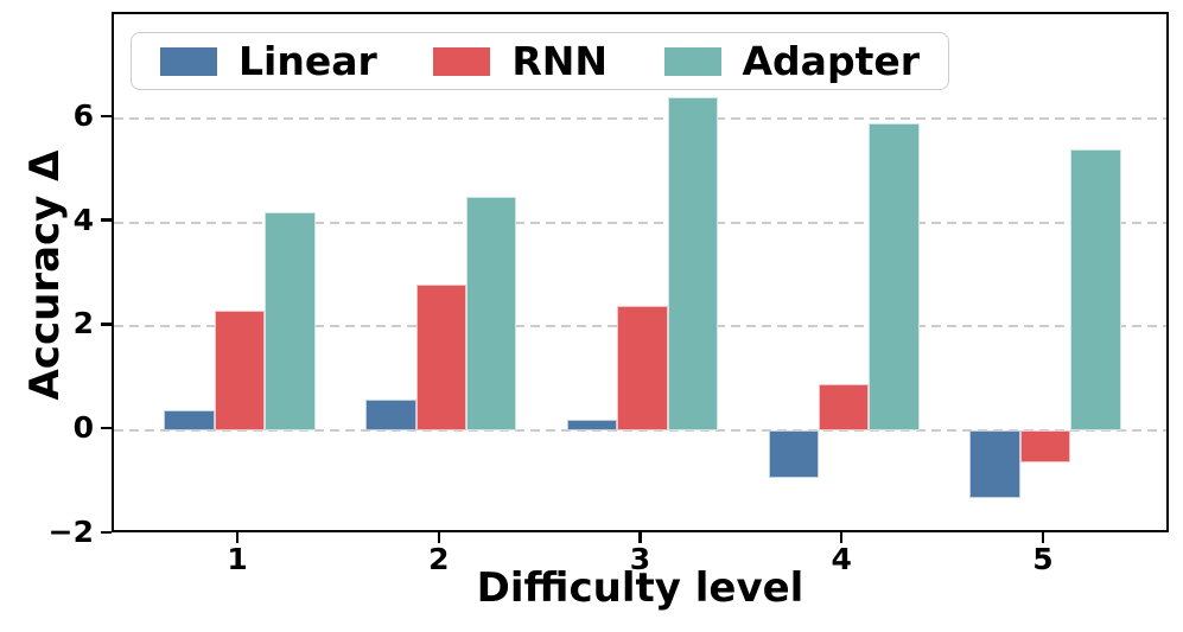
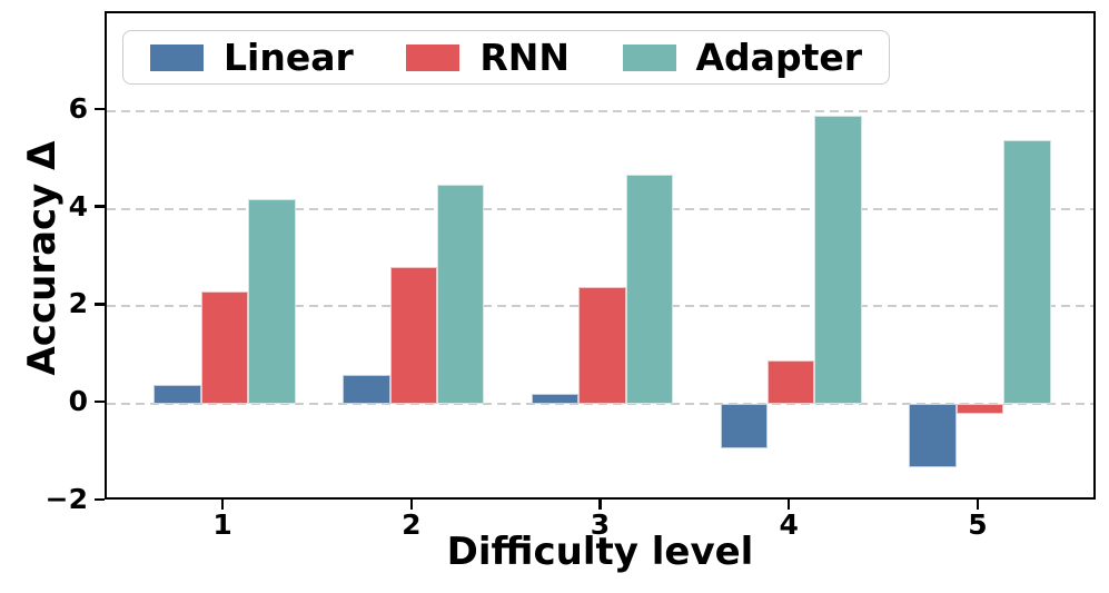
Adapter/3: 6.4 -> 4.7
RNN/5: -0.6 -> -0.2
